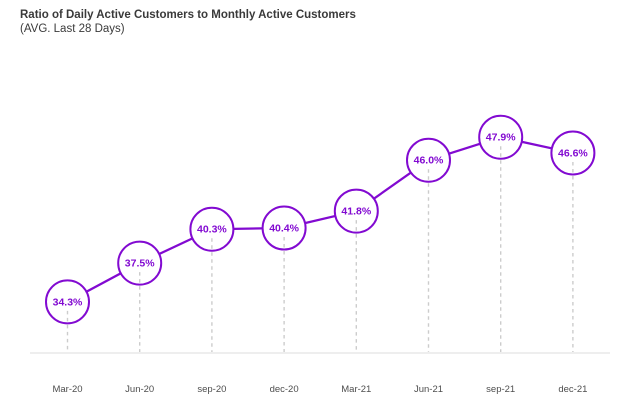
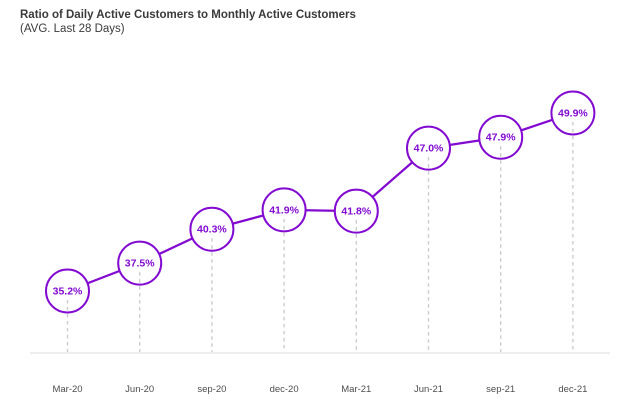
Mar-20: 34.3% -> 35.2%
dec-20: 40.4% -> 41.9%
Jun-21: 46.0% -> 47.0%
dec-21: 46.6% -> 49.9%
